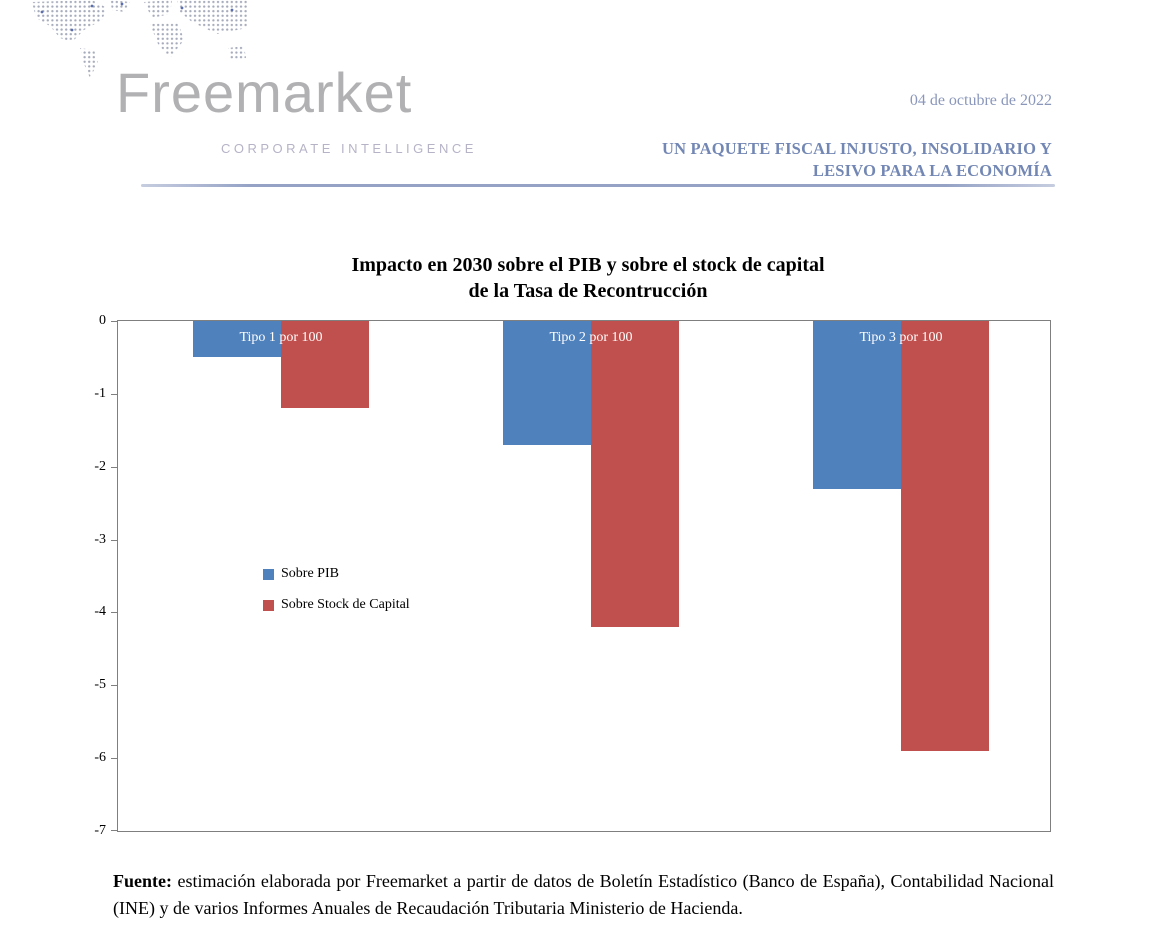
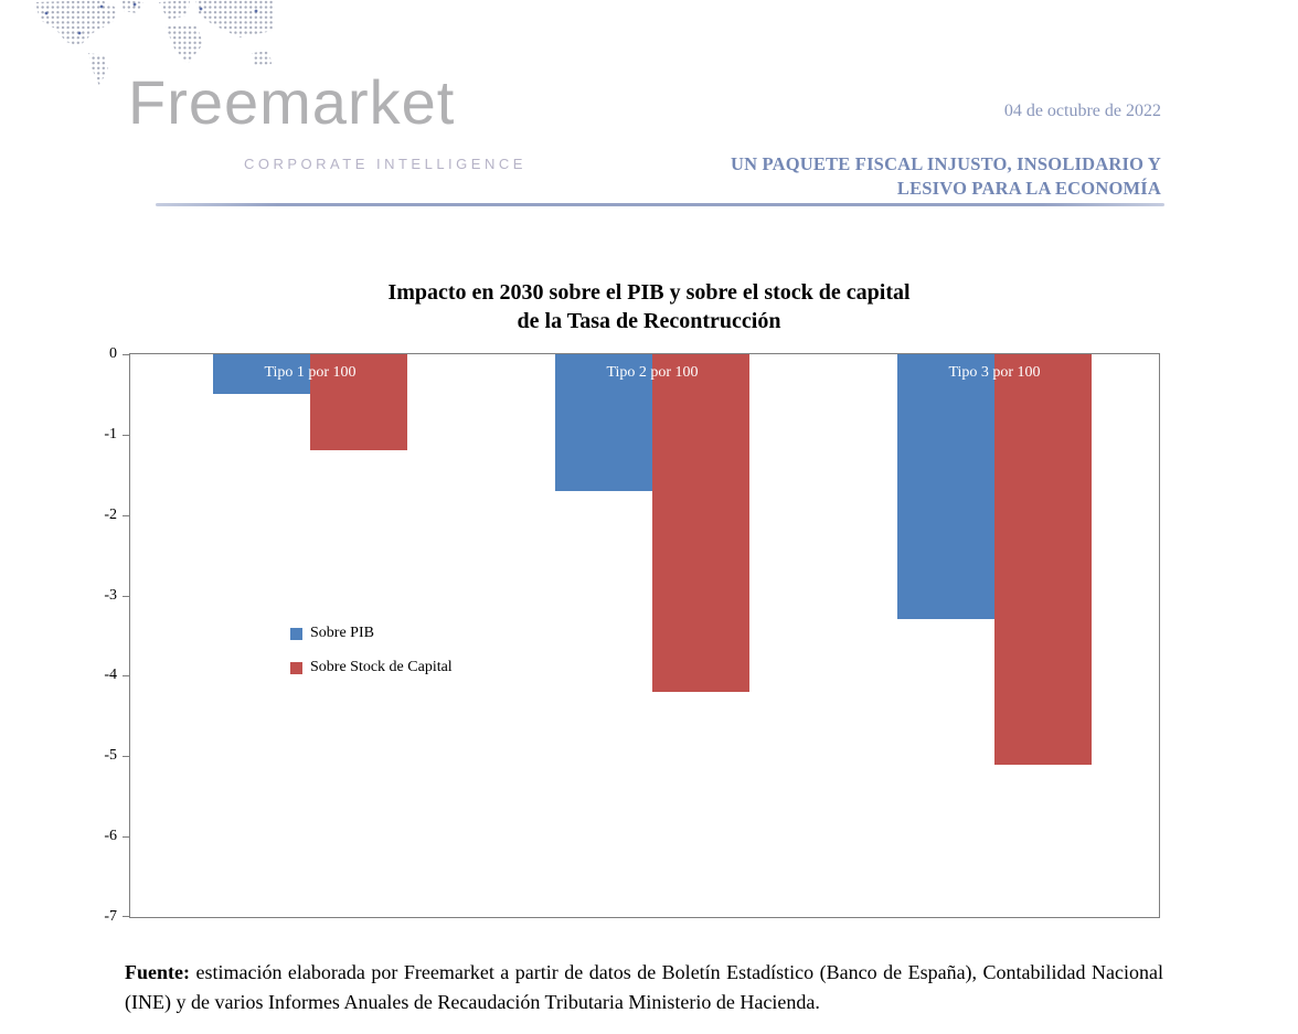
Sobre PIB/Tipo 3 por 100: -2.3 -> -3.3
Sobre Stock de Capital/Tipo 3 por 100: -5.9 -> -5.1
